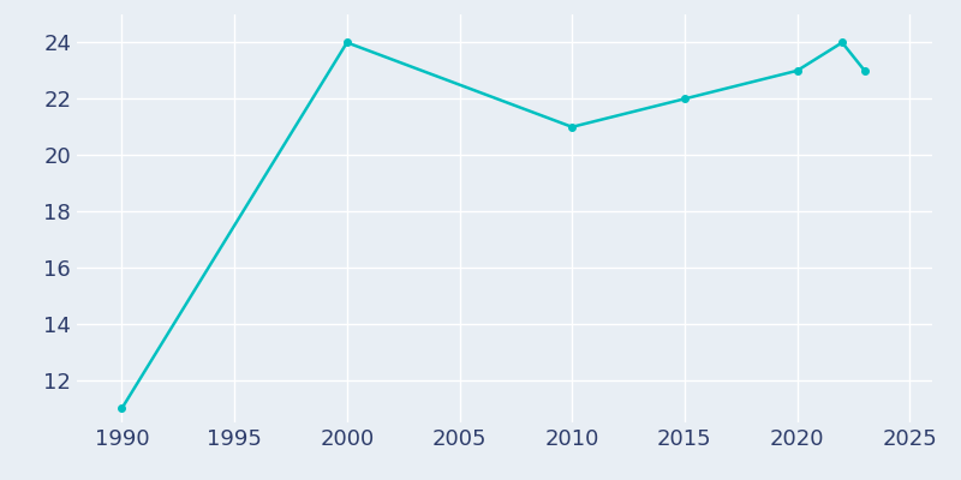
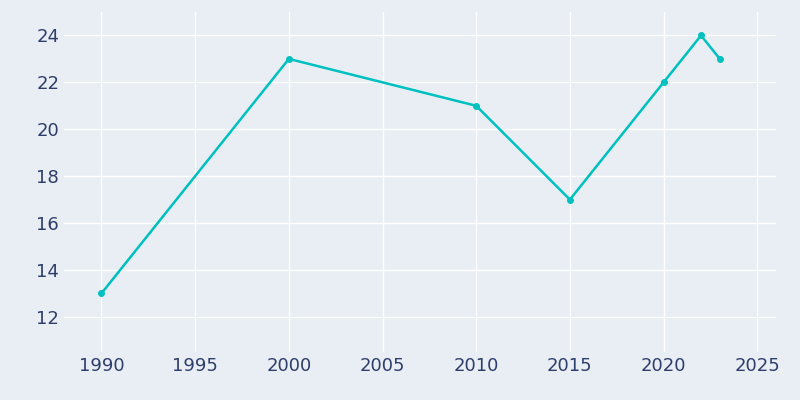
1990: 11 -> 13
2000: 24 -> 23
2015: 22 -> 17
2020: 23 -> 22
